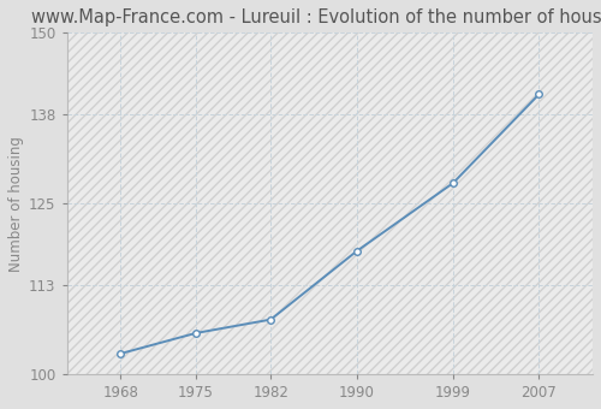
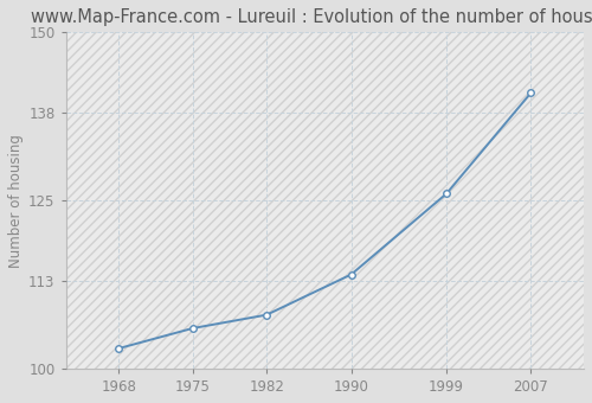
1990: 118 -> 114
1999: 128 -> 126
